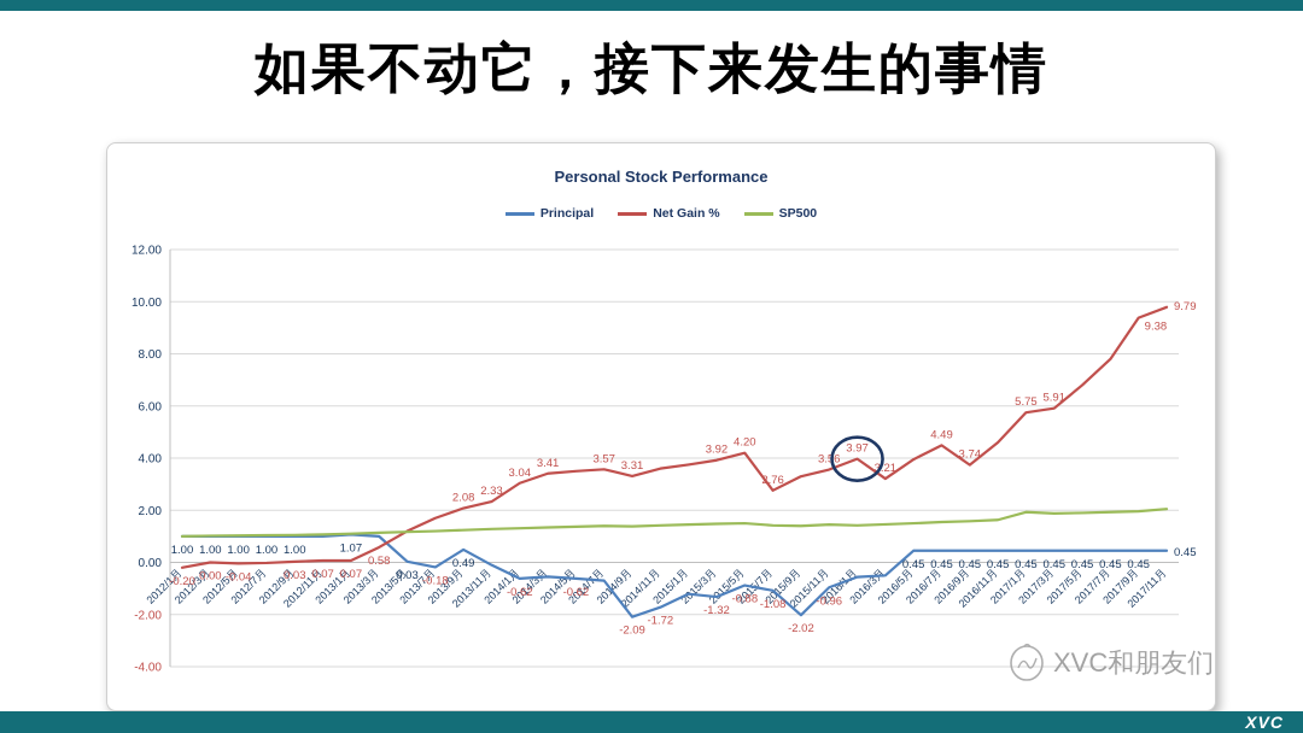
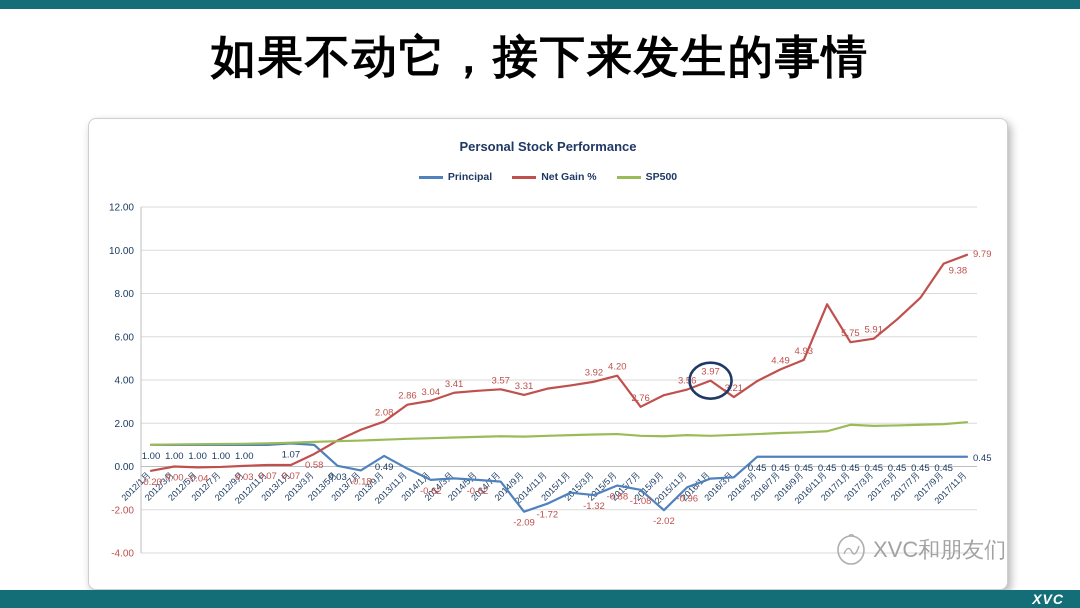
Net Gain %/2013/11月: 2.33 -> 2.86
Net Gain %/2016/9月: 3.74 -> 4.93
Net Gain %/2016/11月: 4.6 -> 7.5
